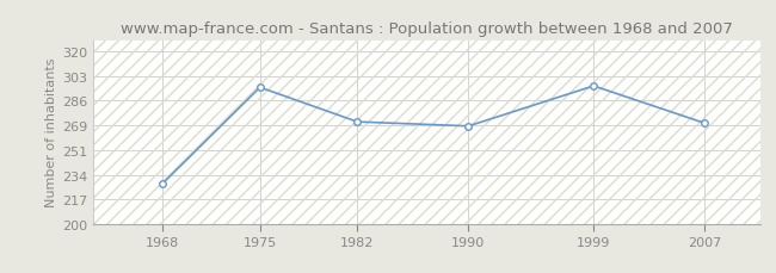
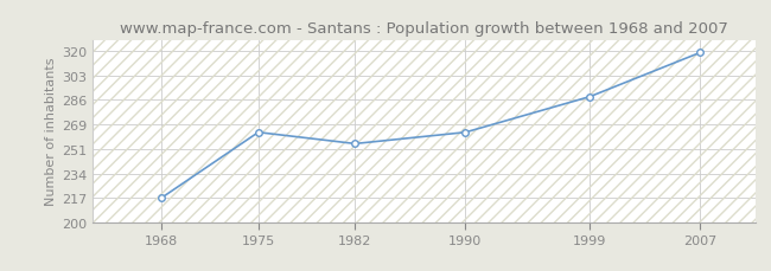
1968: 228 -> 217
1975: 295 -> 263
1982: 271 -> 255
1990: 268 -> 263
1999: 296 -> 288
2007: 270 -> 319
